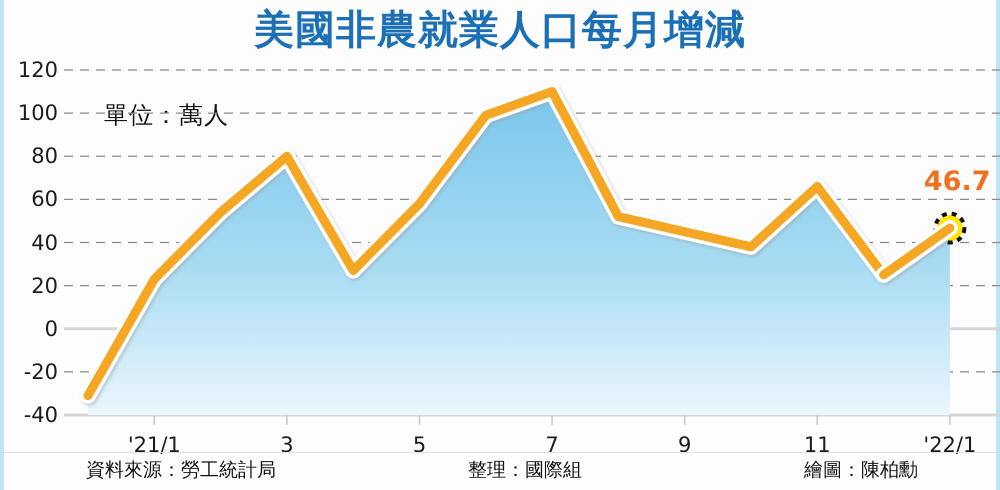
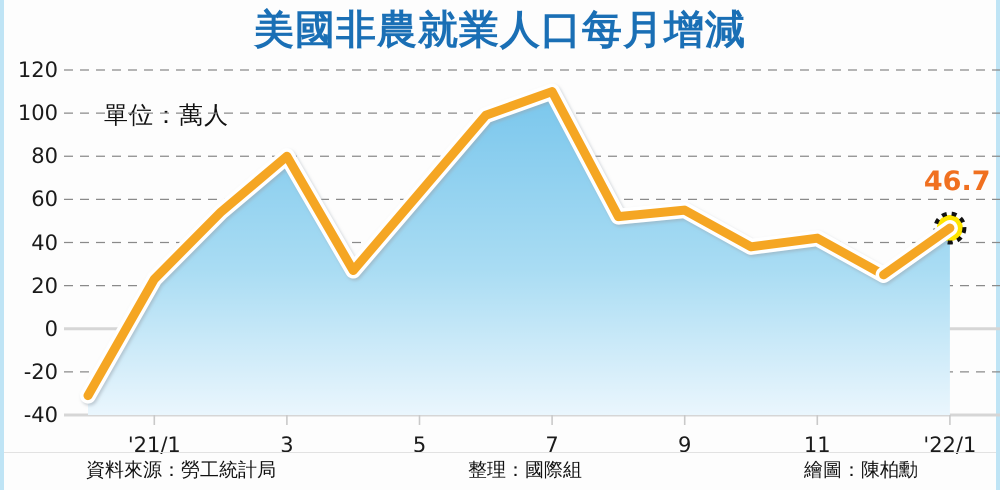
5: 58 -> 63
9: 45 -> 55
11: 66 -> 42
